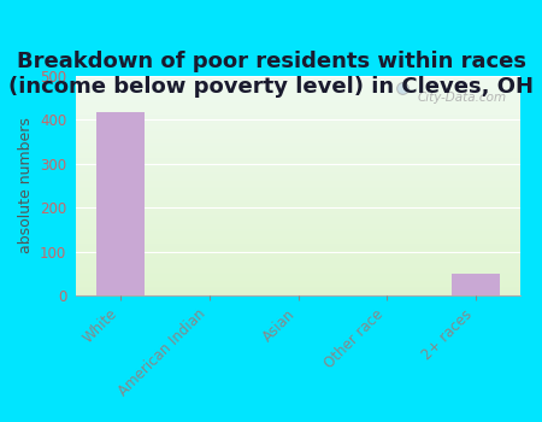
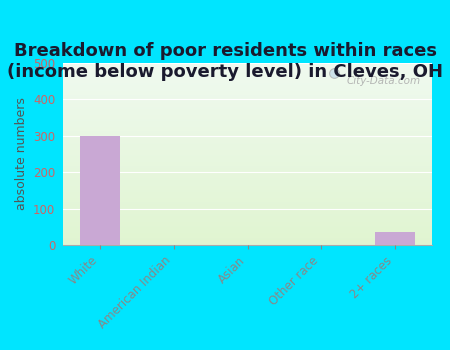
White: 418 -> 300
2+ races: 50 -> 35
